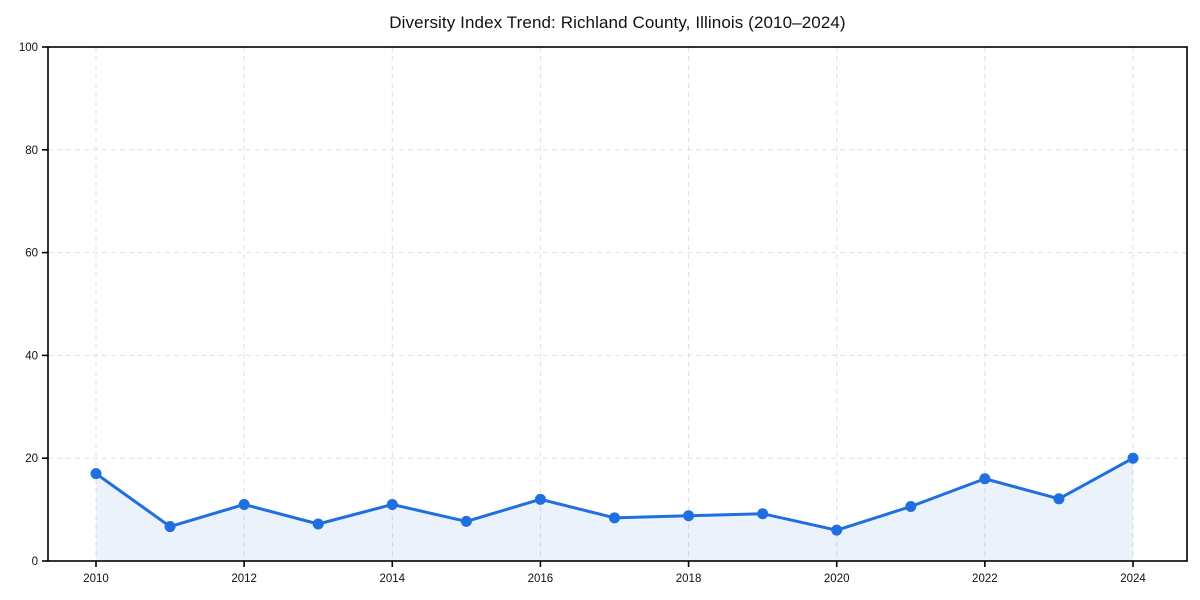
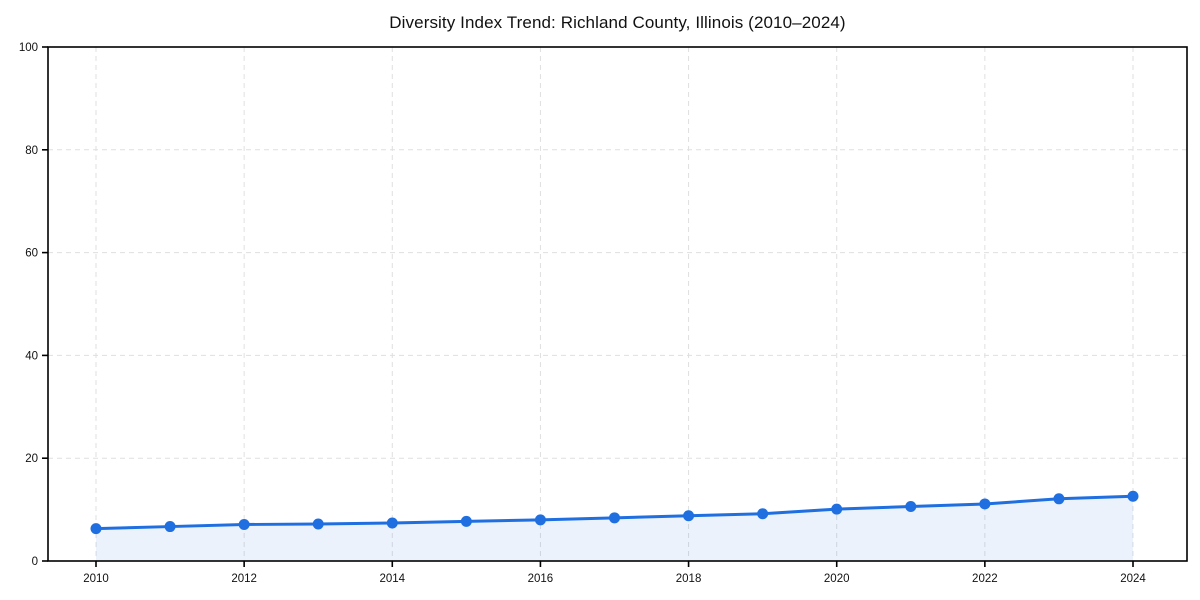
2010: 17 -> 6
2012: 11 -> 7
2014: 11 -> 7
2016: 12 -> 8
2020: 6 -> 10
2022: 16 -> 11
2024: 20 -> 13
